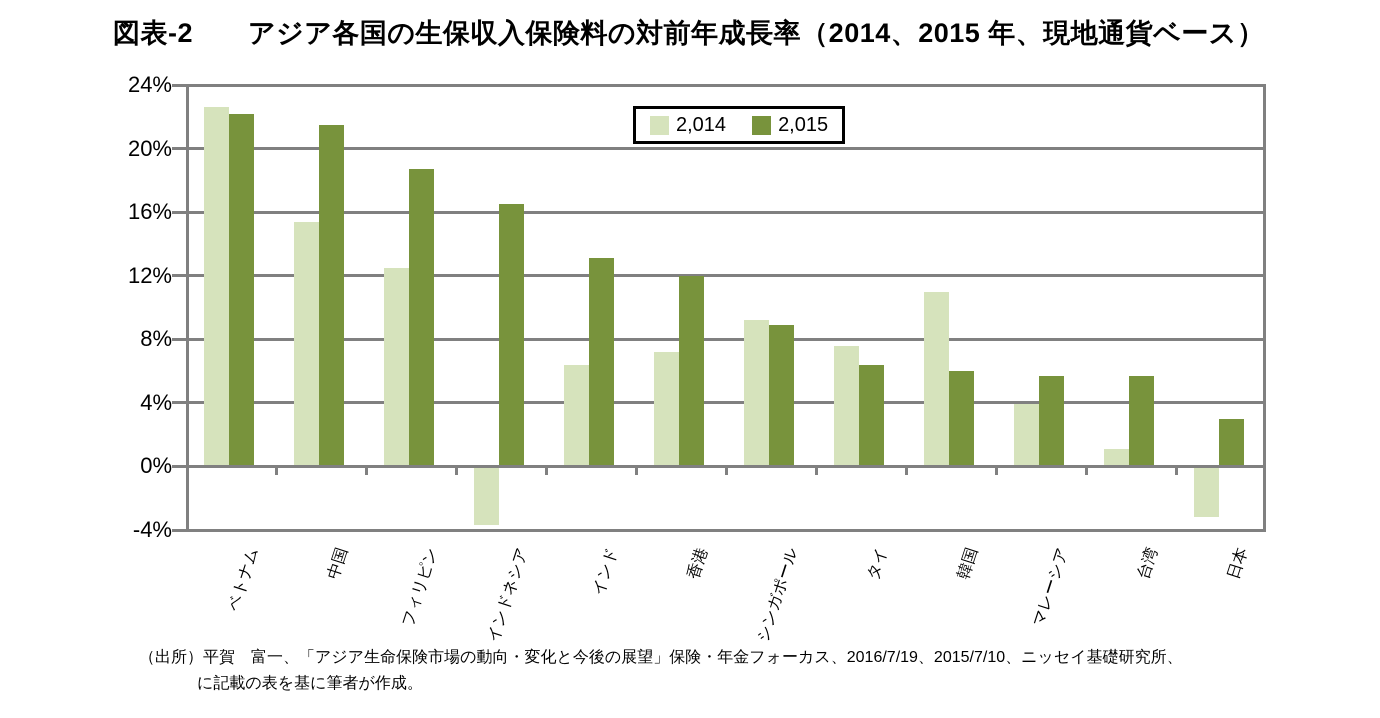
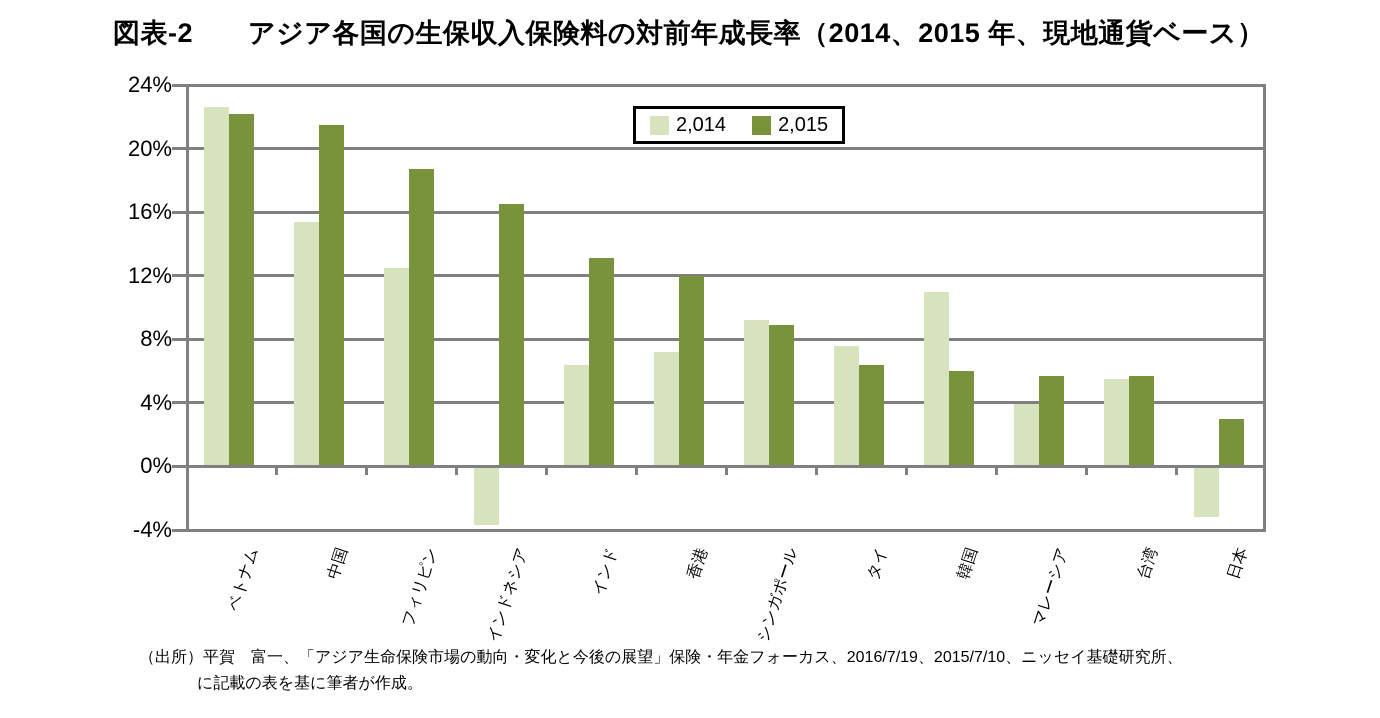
2,014/台湾: 1.1% -> 5.5%
